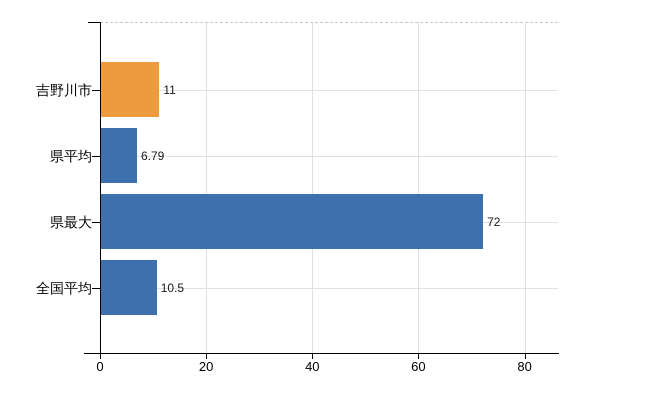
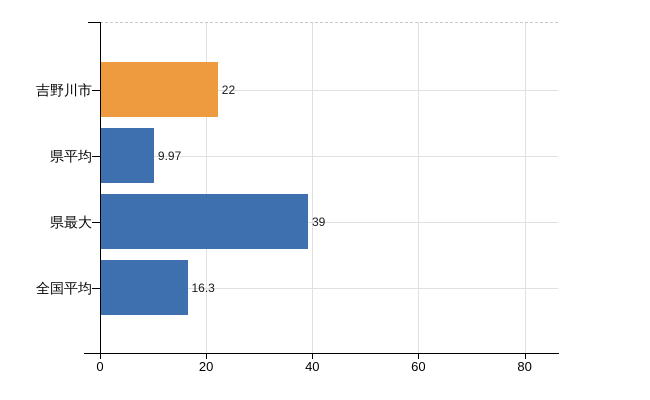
吉野川市: 11 -> 22
県平均: 6.79 -> 9.97
県最大: 72 -> 39
全国平均: 10.5 -> 16.3
